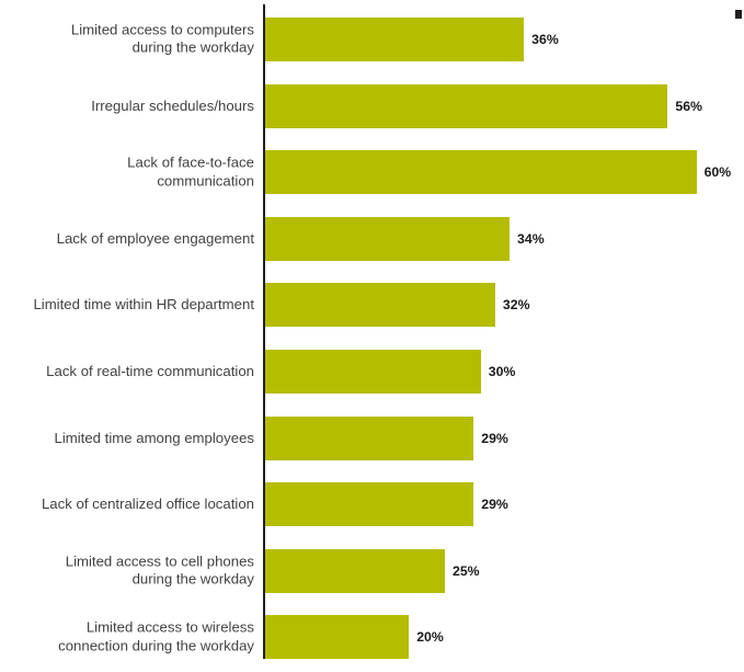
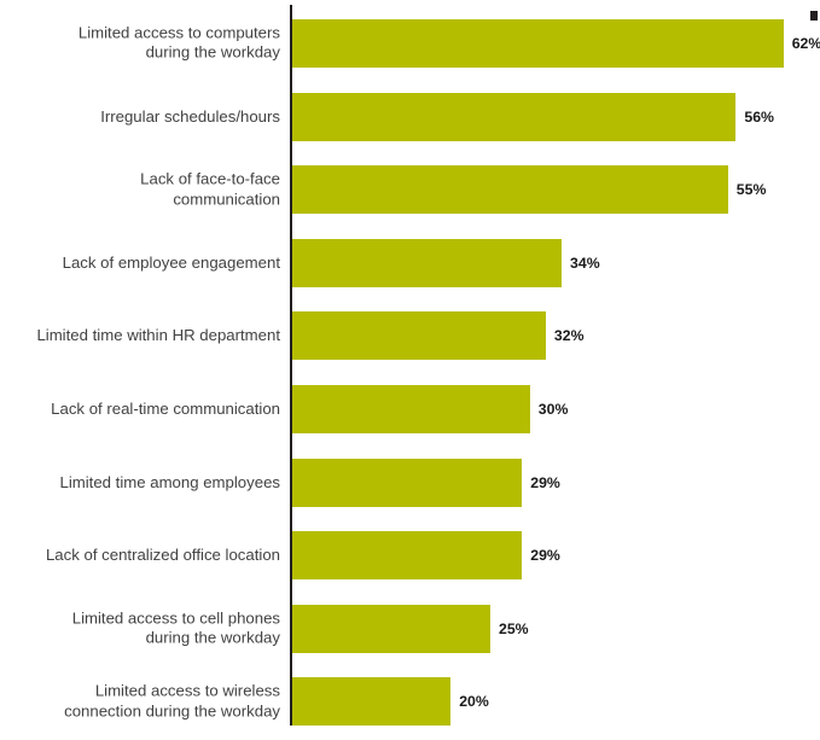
Limited access to computers during the workday: 36% -> 62%
Lack of face-to-face communication: 60% -> 55%
